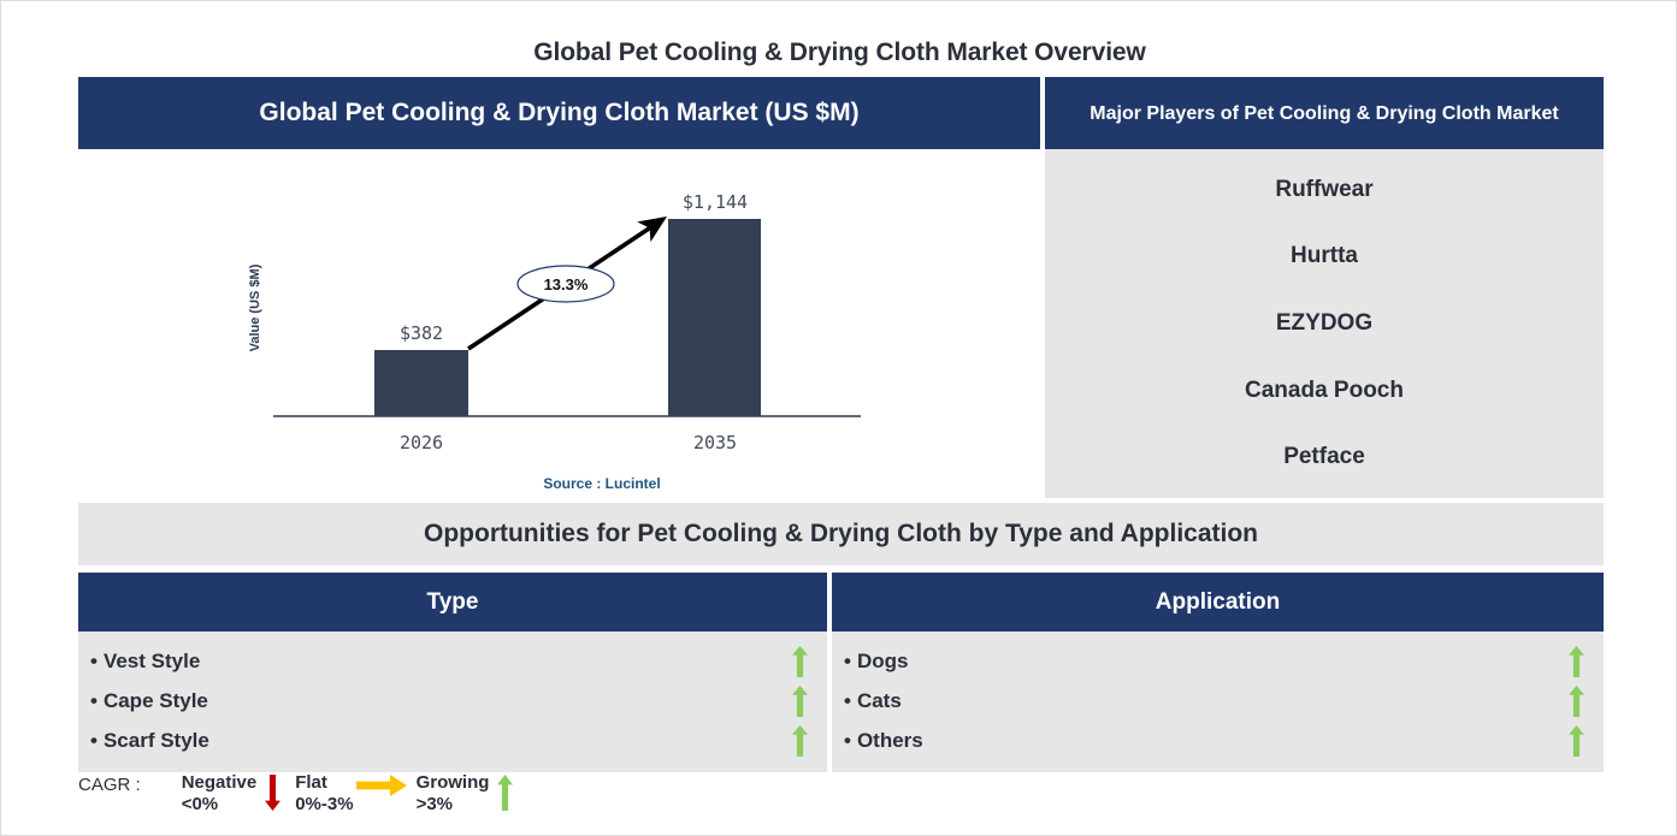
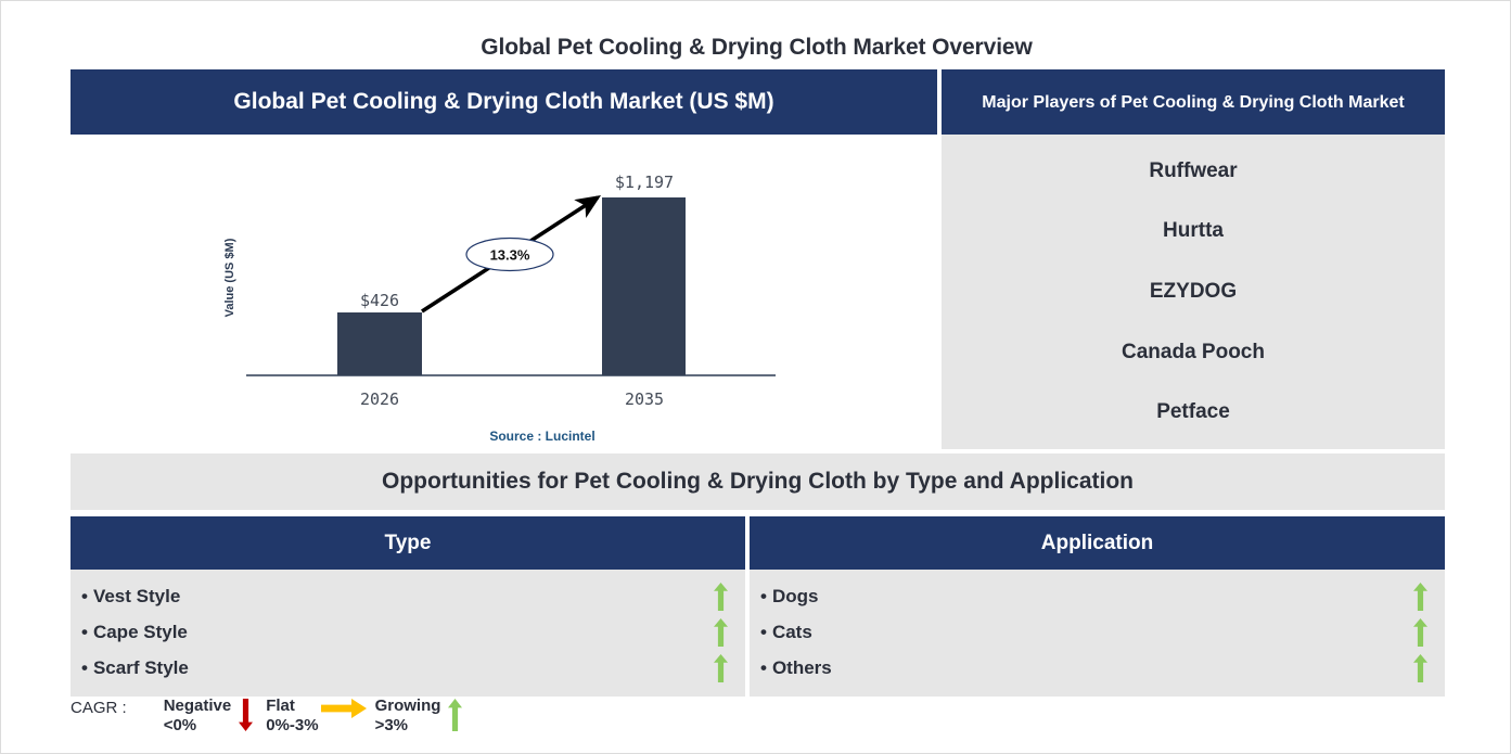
2026: $382 -> $426
2035: $1,144 -> $1,197
